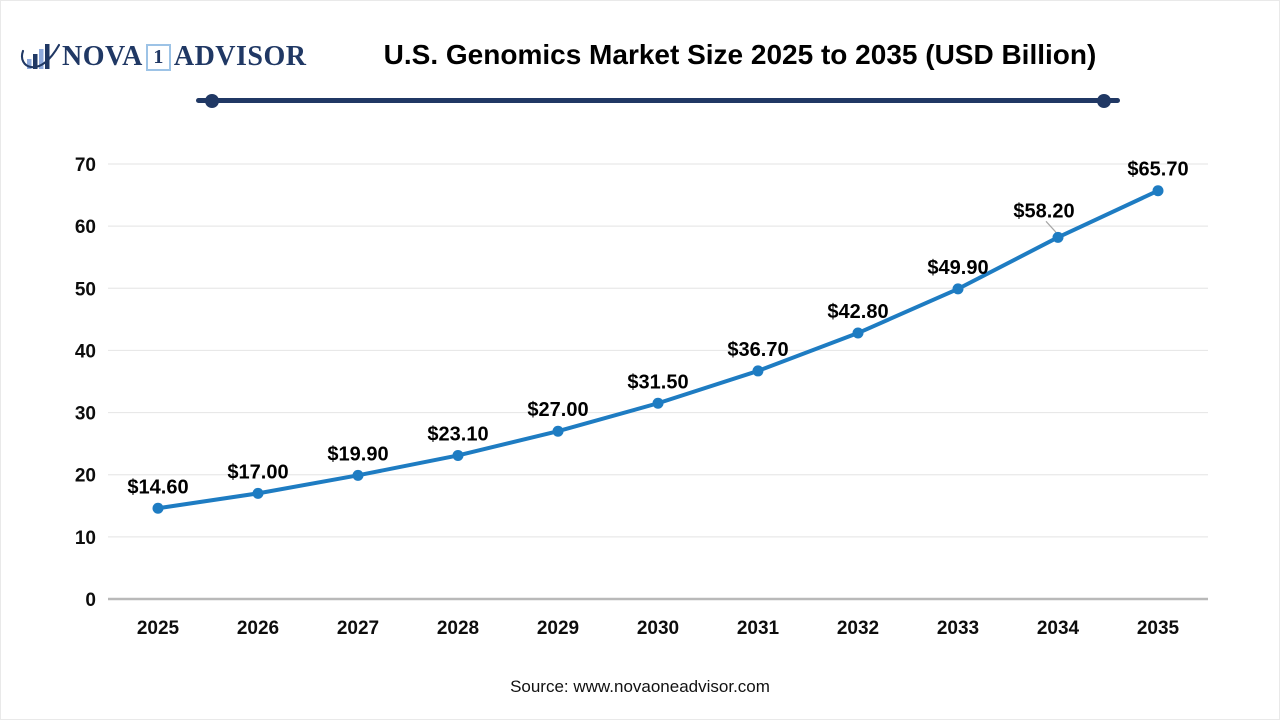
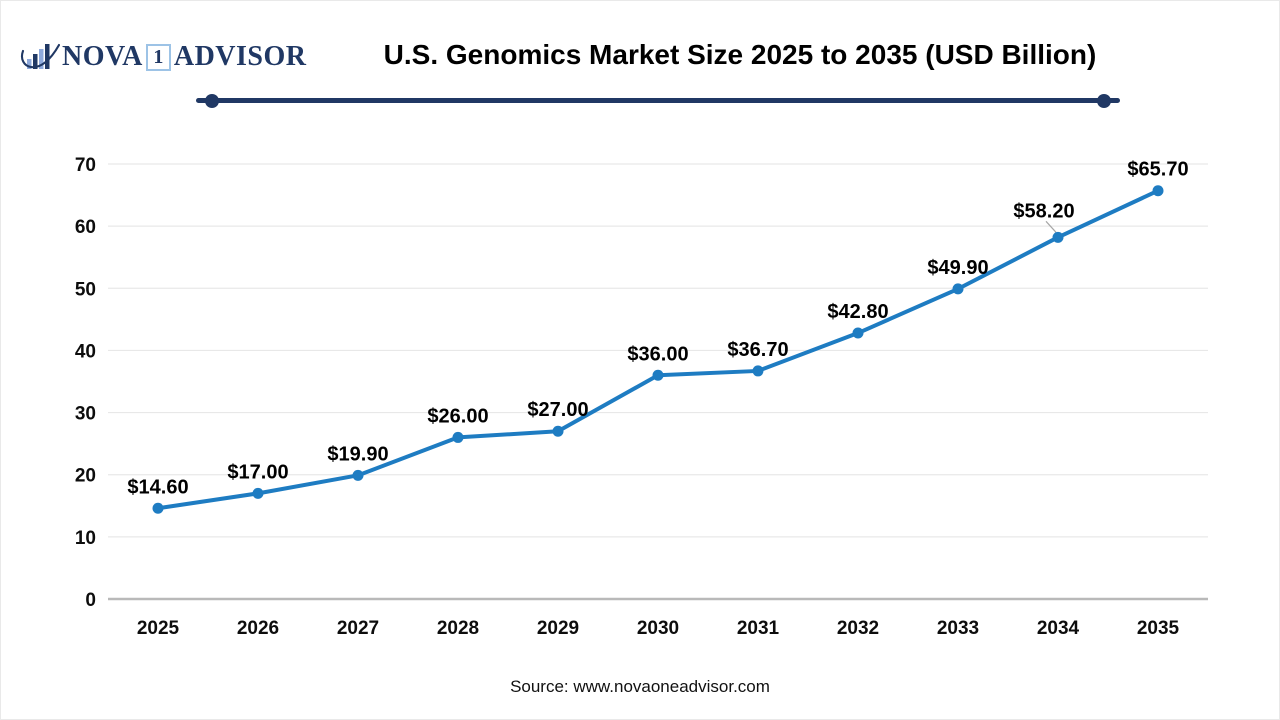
2028: $23.10 -> $26.00
2030: $31.50 -> $36.00
